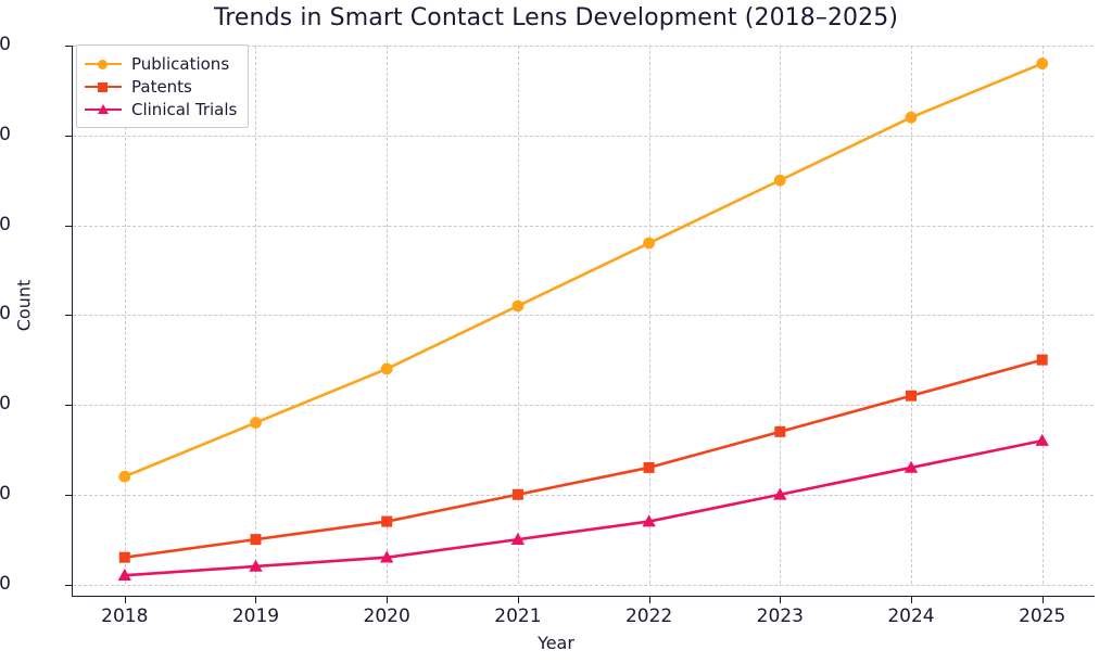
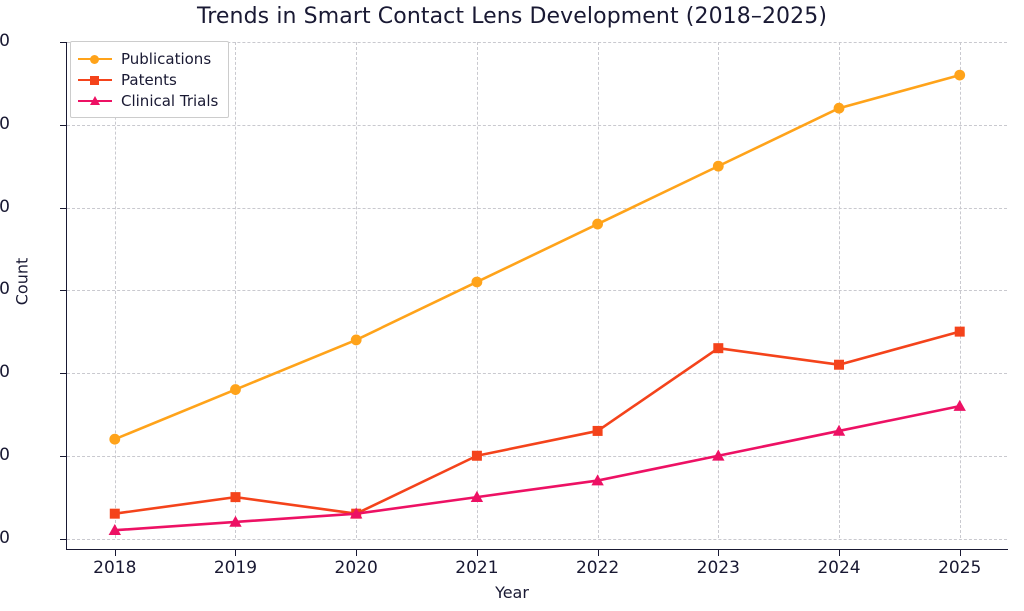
Patents/2020: 7 -> 3
Patents/2023: 17 -> 23
Publications/2025: 58 -> 56
